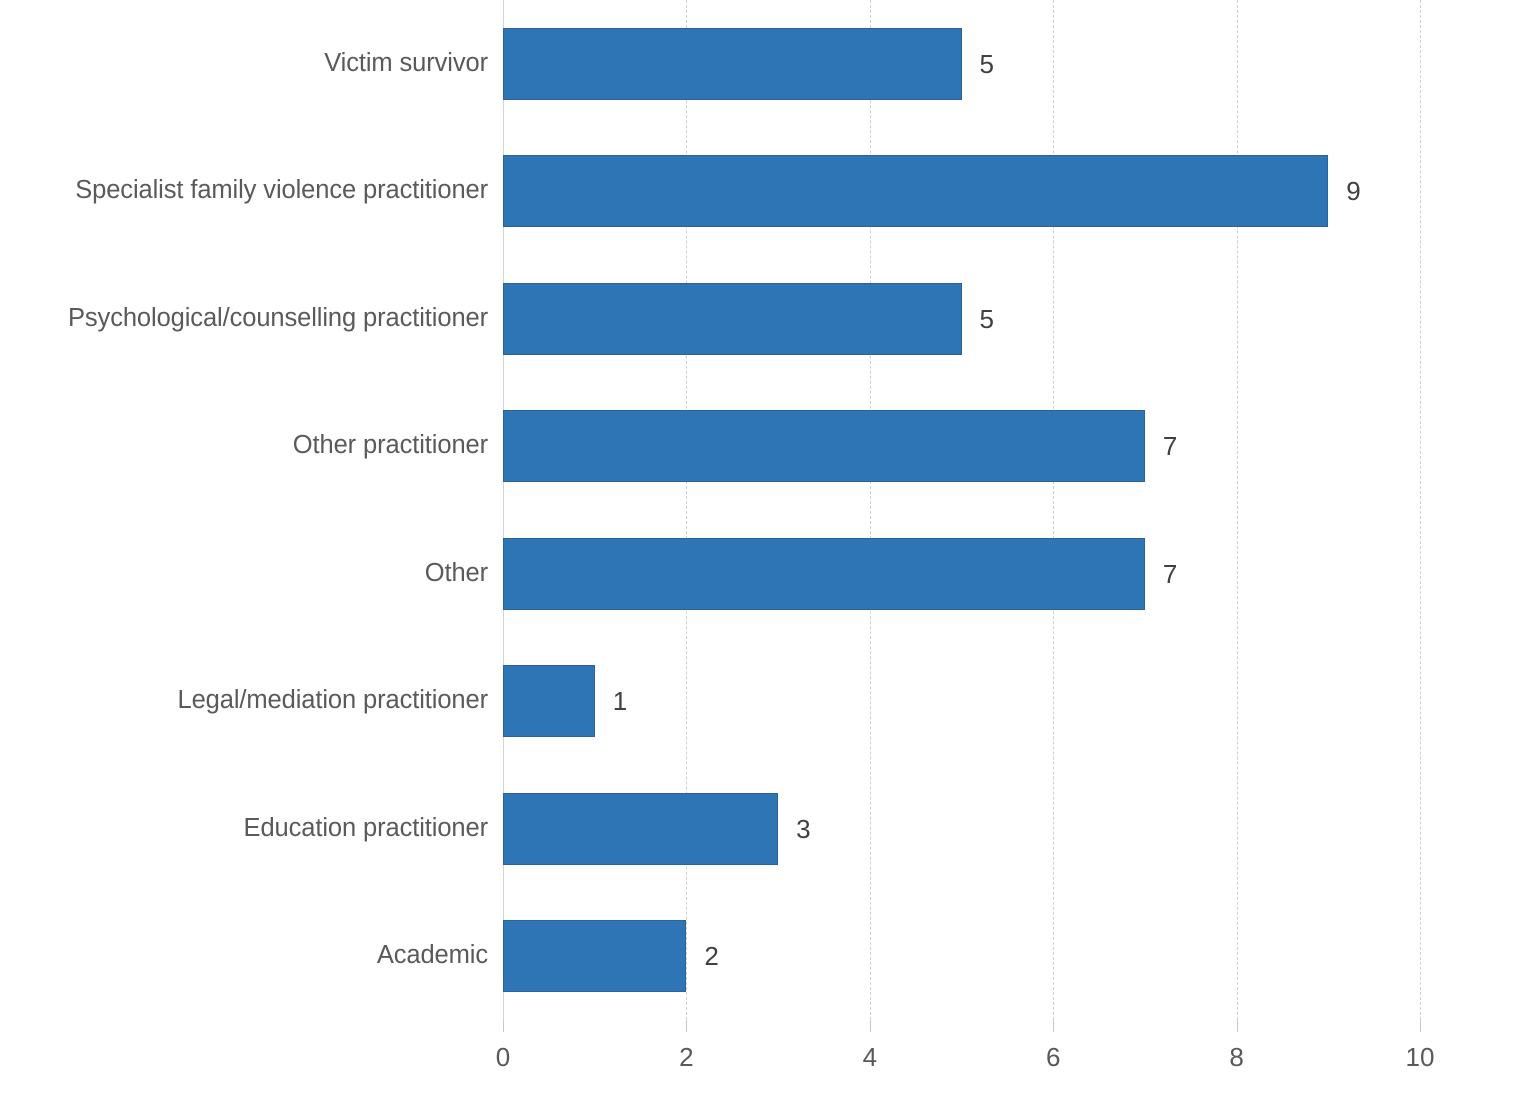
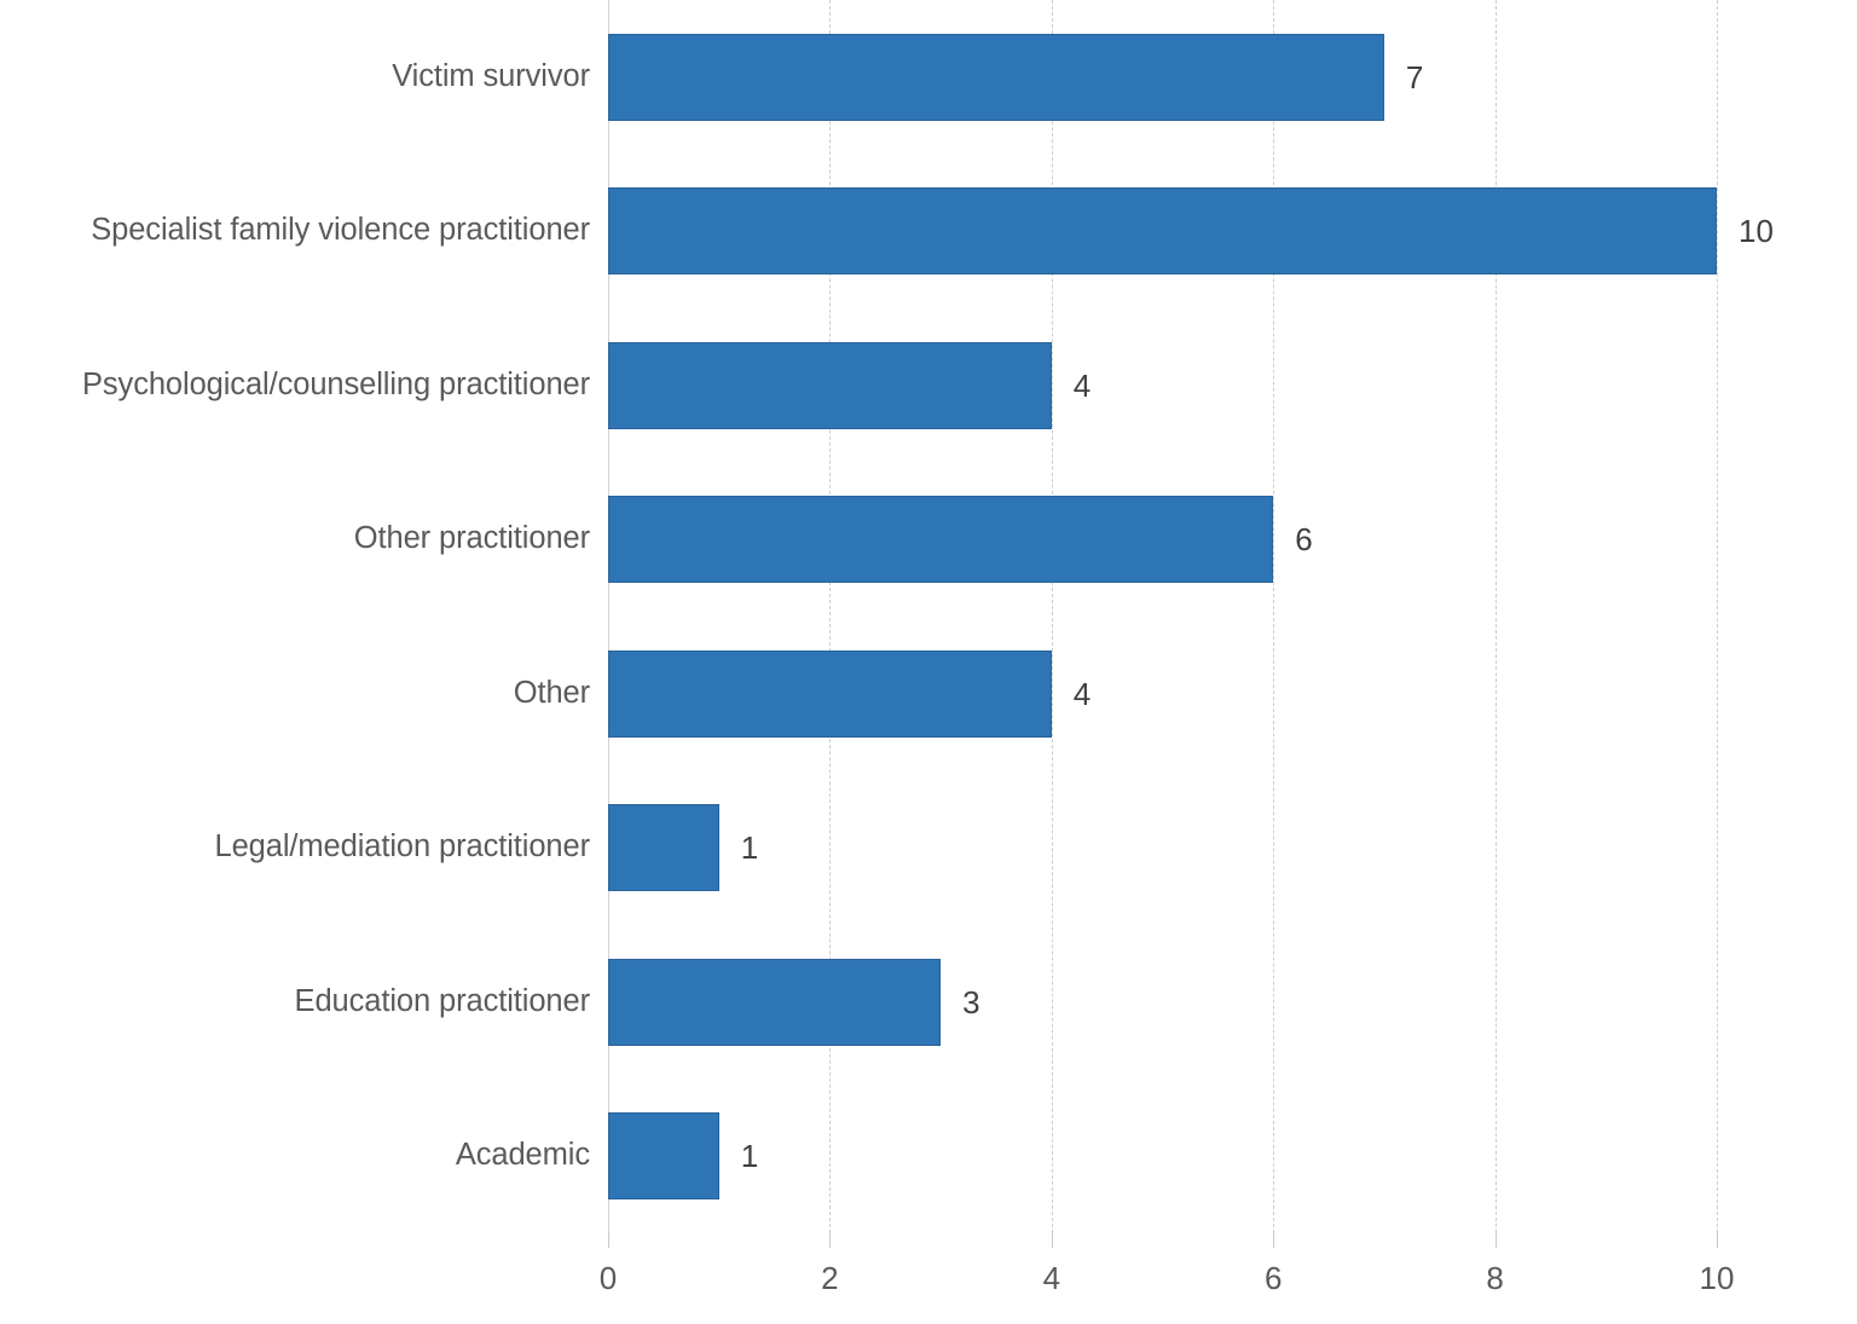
Victim survivor: 5 -> 7
Specialist family violence practitioner: 9 -> 10
Psychological/counselling practitioner: 5 -> 4
Other practitioner: 7 -> 6
Other: 7 -> 4
Academic: 2 -> 1
